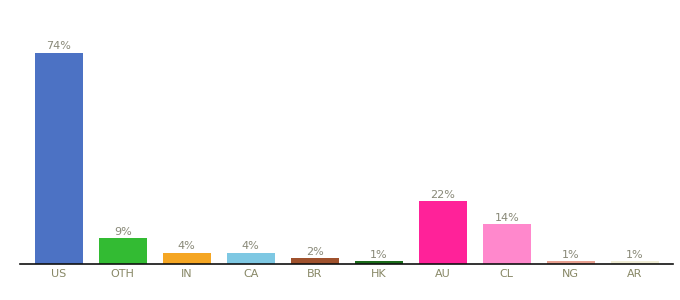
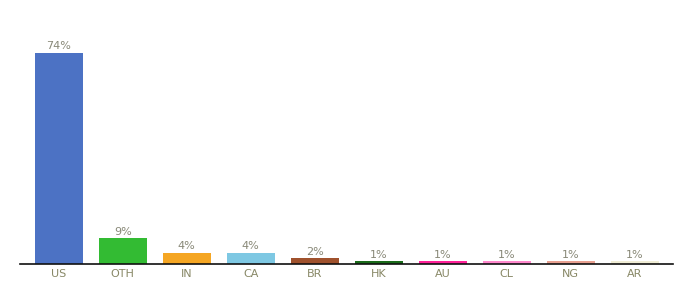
AU: 22% -> 1%
CL: 14% -> 1%
